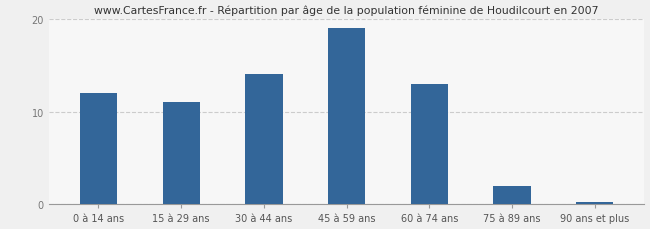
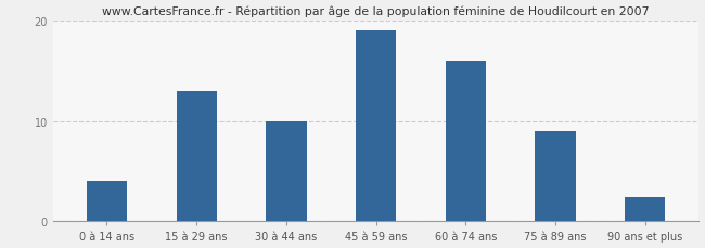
0 à 14 ans: 12.0 -> 4.0
15 à 29 ans: 11.0 -> 13.0
30 à 44 ans: 14.0 -> 10.0
60 à 74 ans: 13.0 -> 16.0
75 à 89 ans: 2.0 -> 9.0
90 ans et plus: 0.3 -> 2.4
